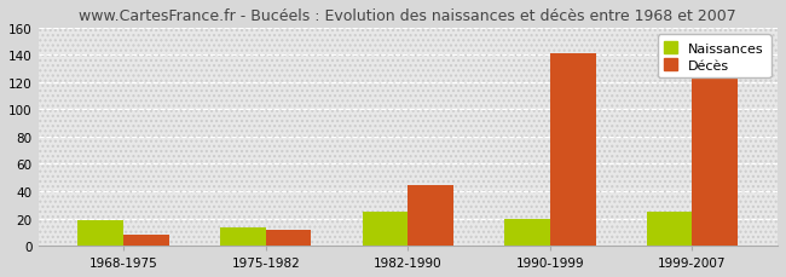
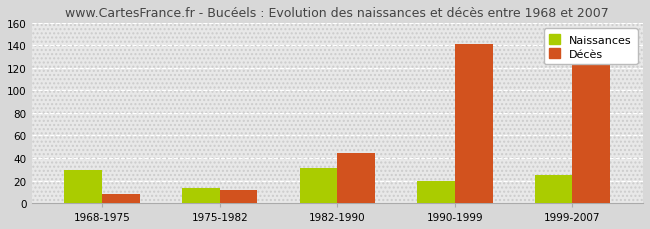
Naissances/1968-1975: 19 -> 29
Naissances/1982-1990: 25 -> 31
